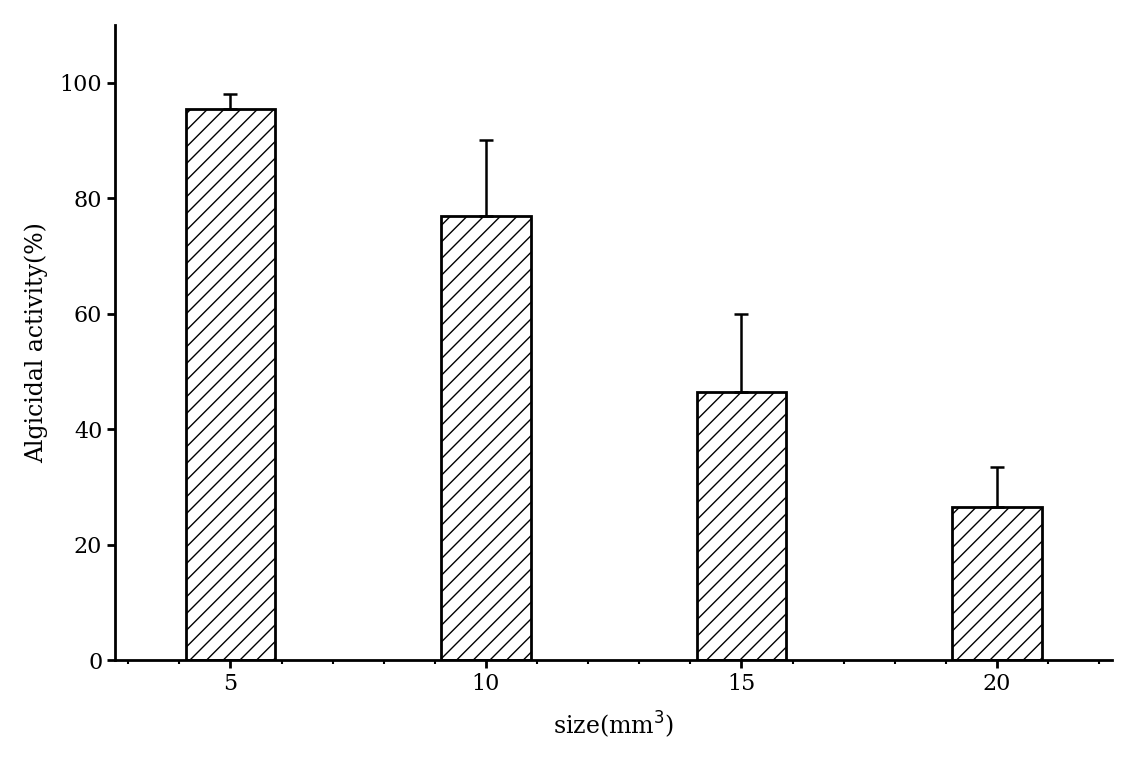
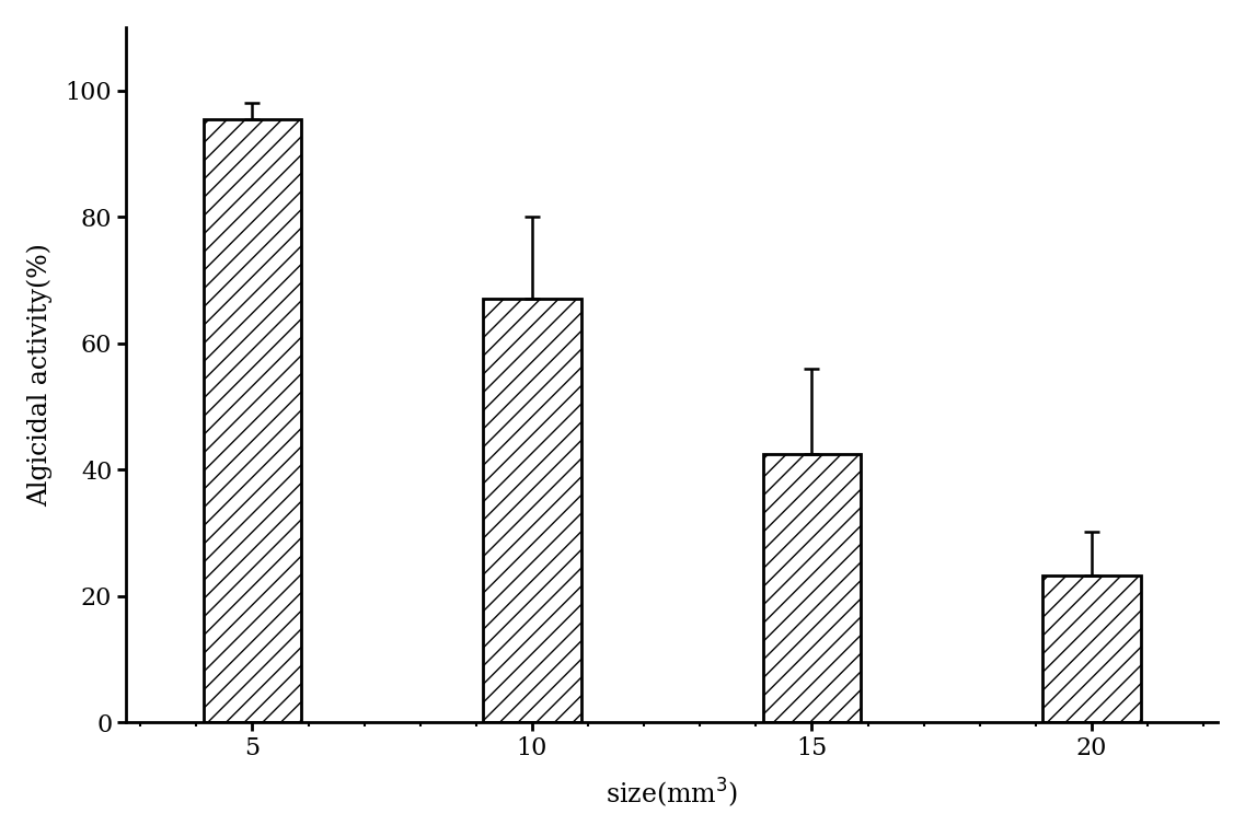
10: 77.0 -> 67.0
15: 46.5 -> 42.4
20: 26.5 -> 23.2
